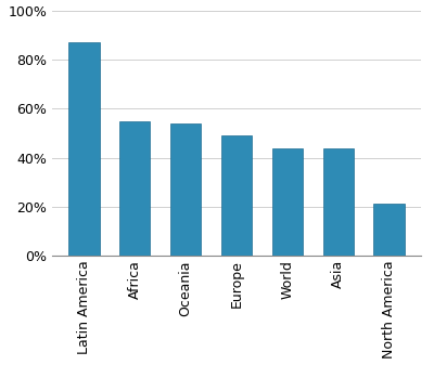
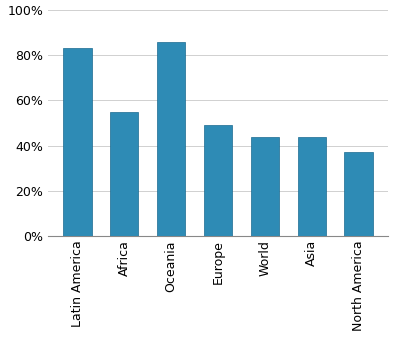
Latin America: 87% -> 83%
Oceania: 54% -> 86%
North America: 21% -> 37%
